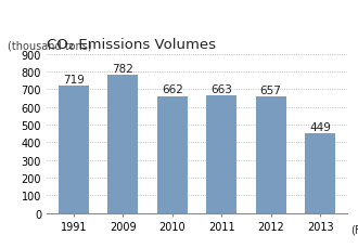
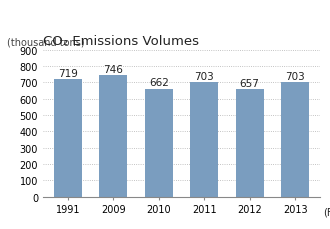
2009: 782 -> 746
2011: 663 -> 703
2013: 449 -> 703
